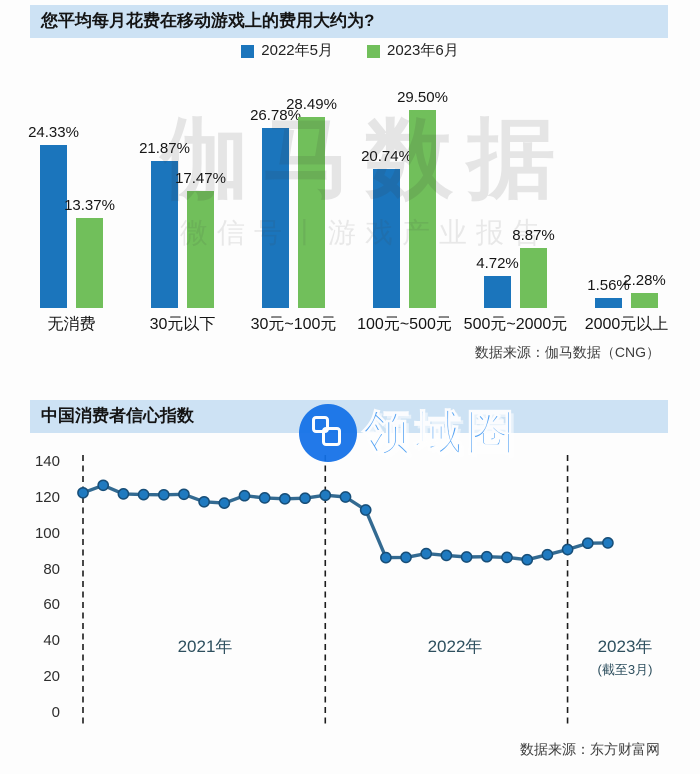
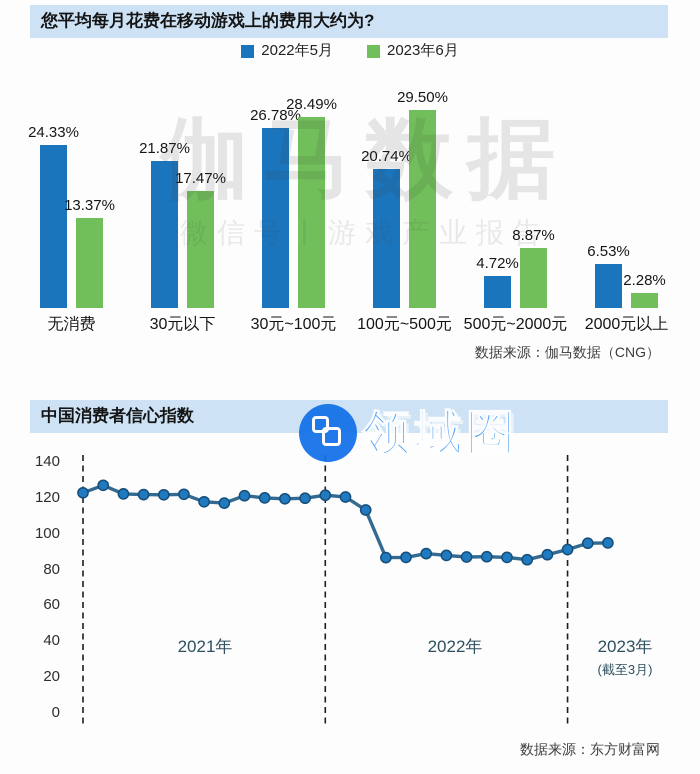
您平均每月花费在移动游戏上的费用大约为?/2022年5月/2000元以上: 1.56% -> 6.53%
